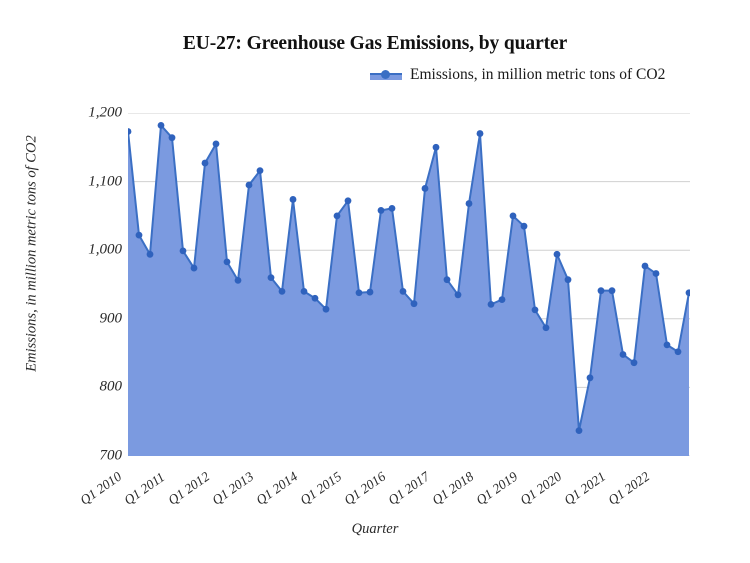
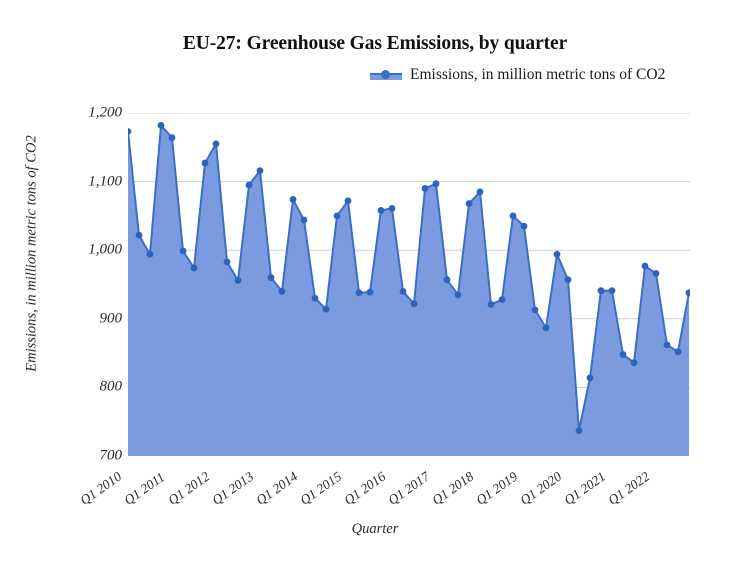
Q1 2014: 940 -> 1040
Q1 2017: 1150 -> 1100
Q1 2018: 1170 -> 1080
